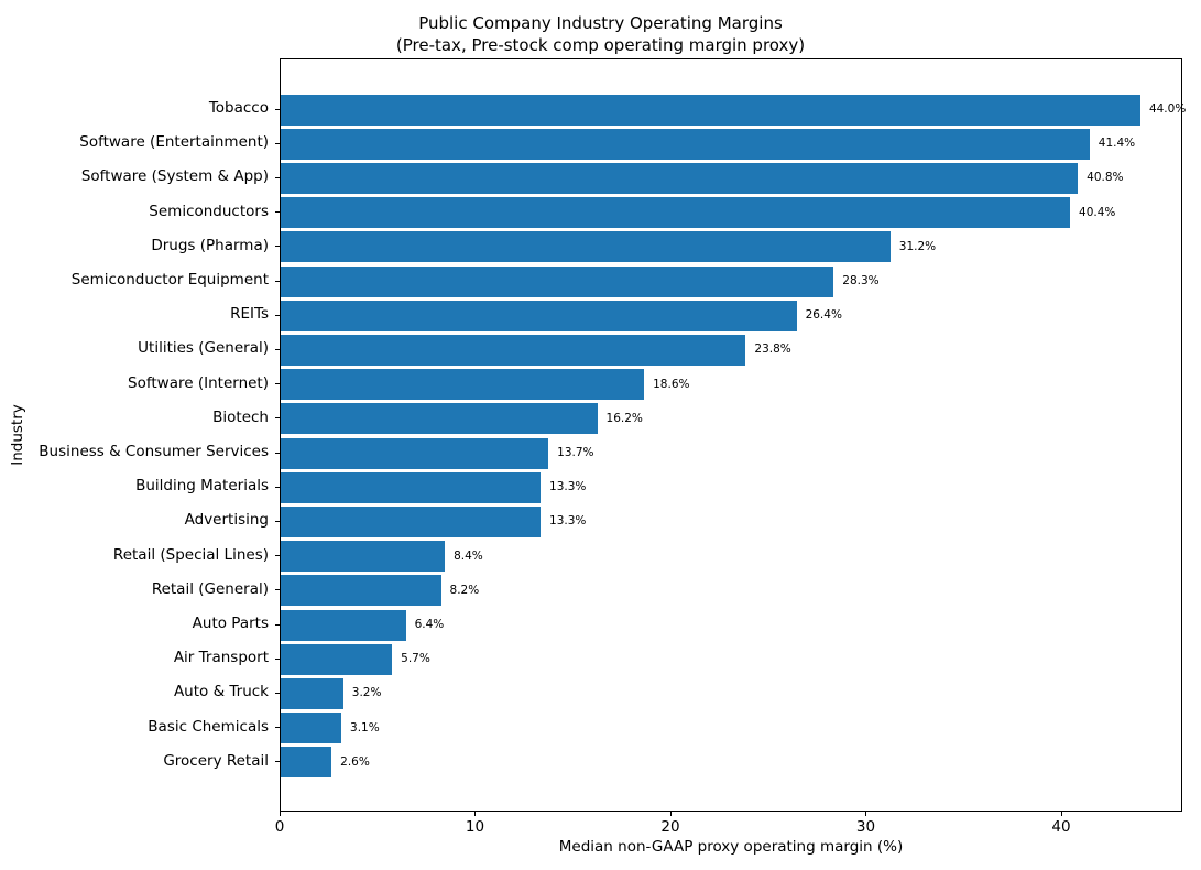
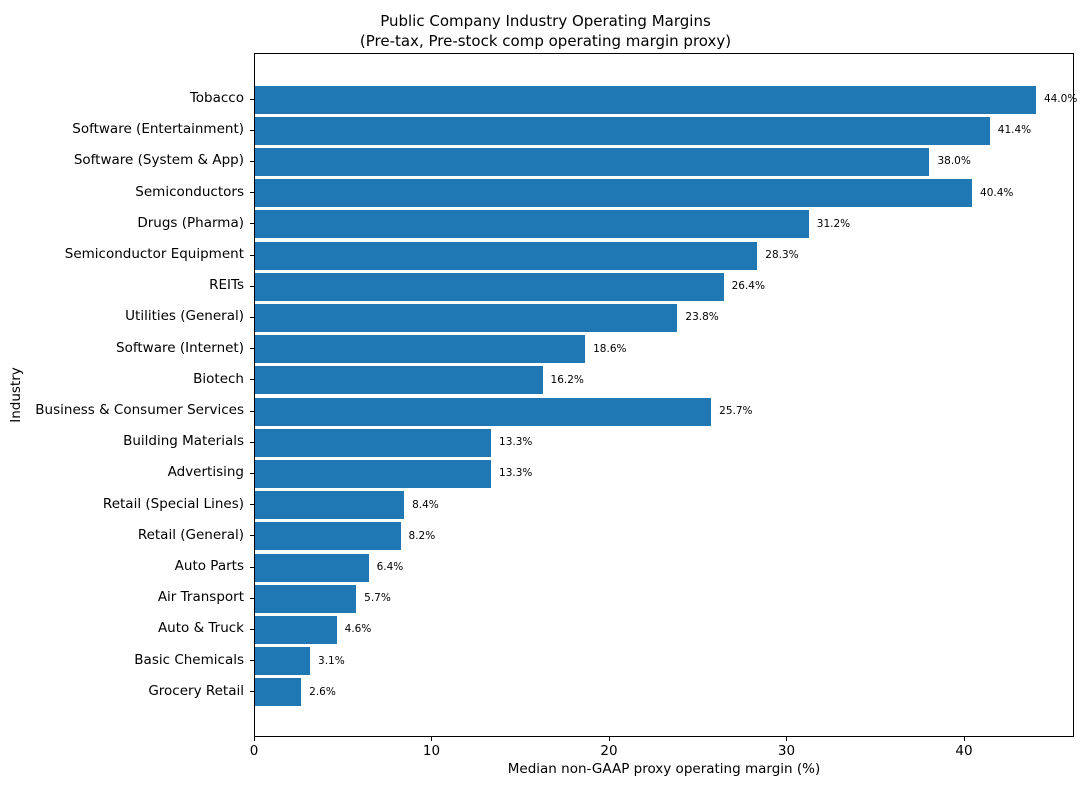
Software (System & App): 40.8% -> 38.0%
Business & Consumer Services: 13.7% -> 25.7%
Auto & Truck: 3.2% -> 4.6%
